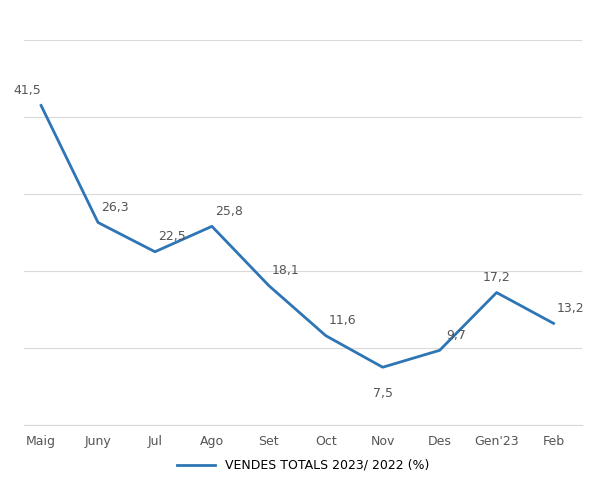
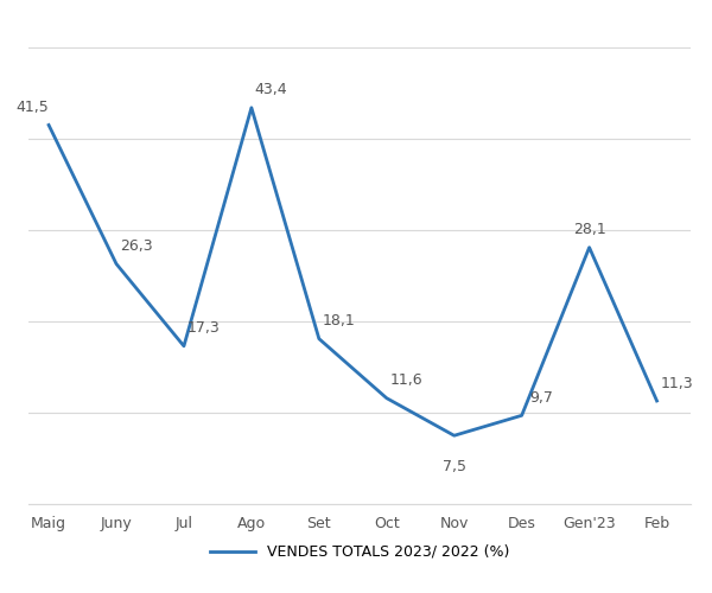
Jul: 22,5 -> 17,3
Ago: 25,8 -> 43,4
Gen'23: 17,2 -> 28,1
Feb: 13,2 -> 11,3
